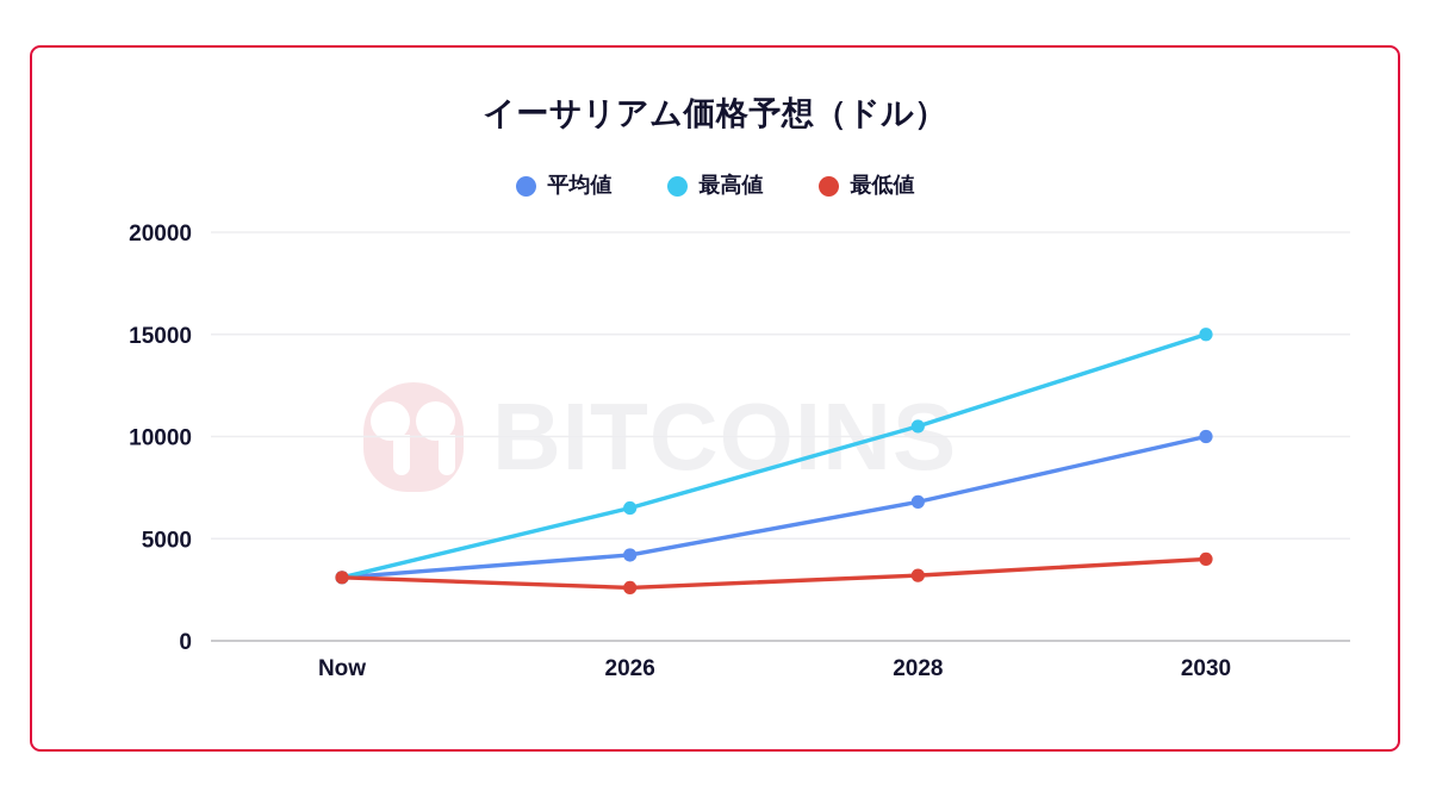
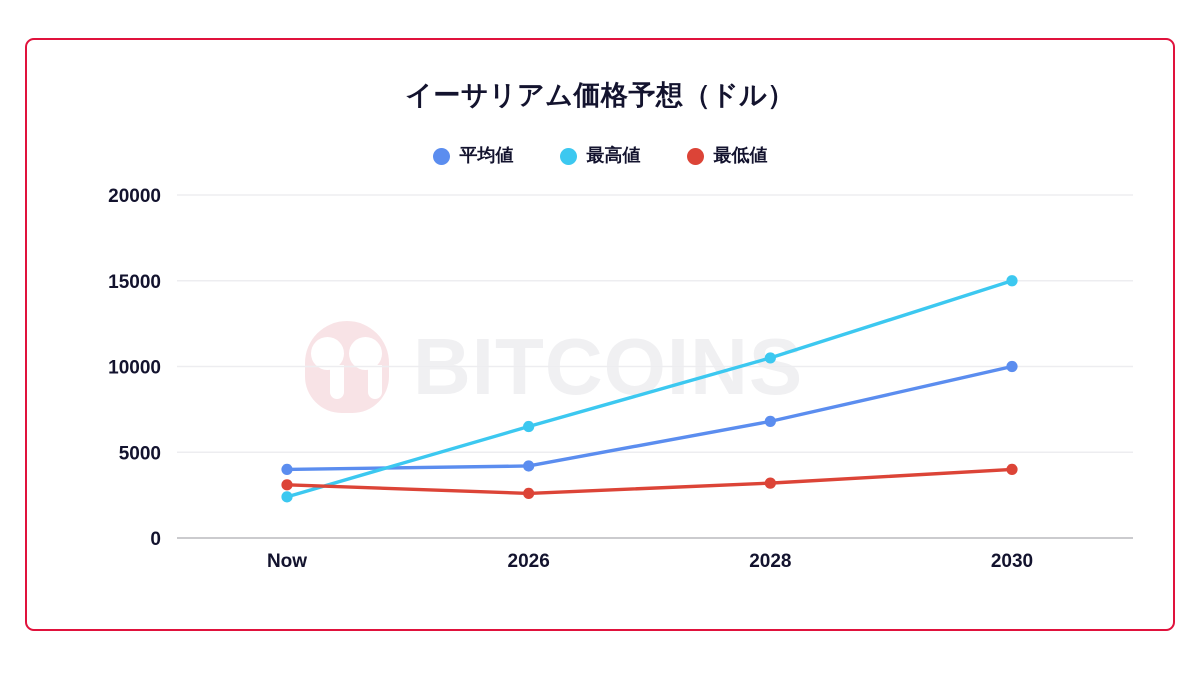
平均値/Now: 3100 -> 4000
最高値/Now: 3100 -> 2400
